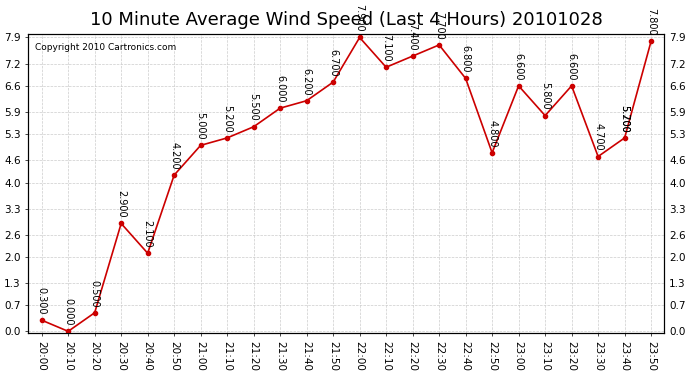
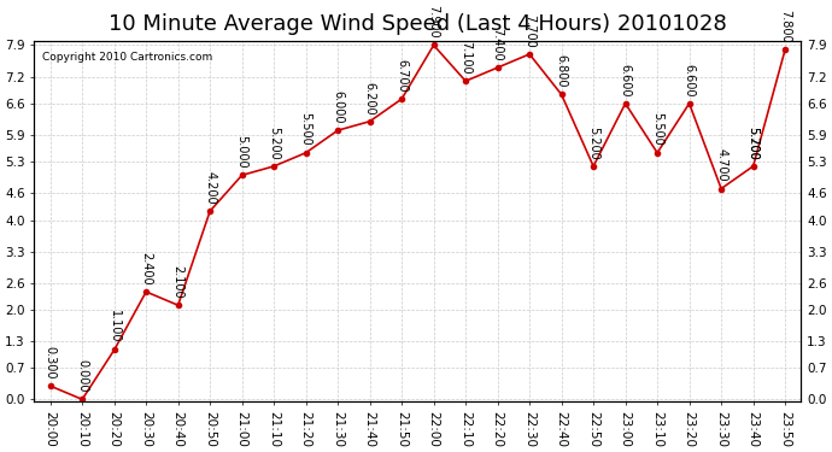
20:20: 0.500 -> 1.100
20:30: 2.900 -> 2.400
22:50: 4.800 -> 5.200
23:10: 5.800 -> 5.500
